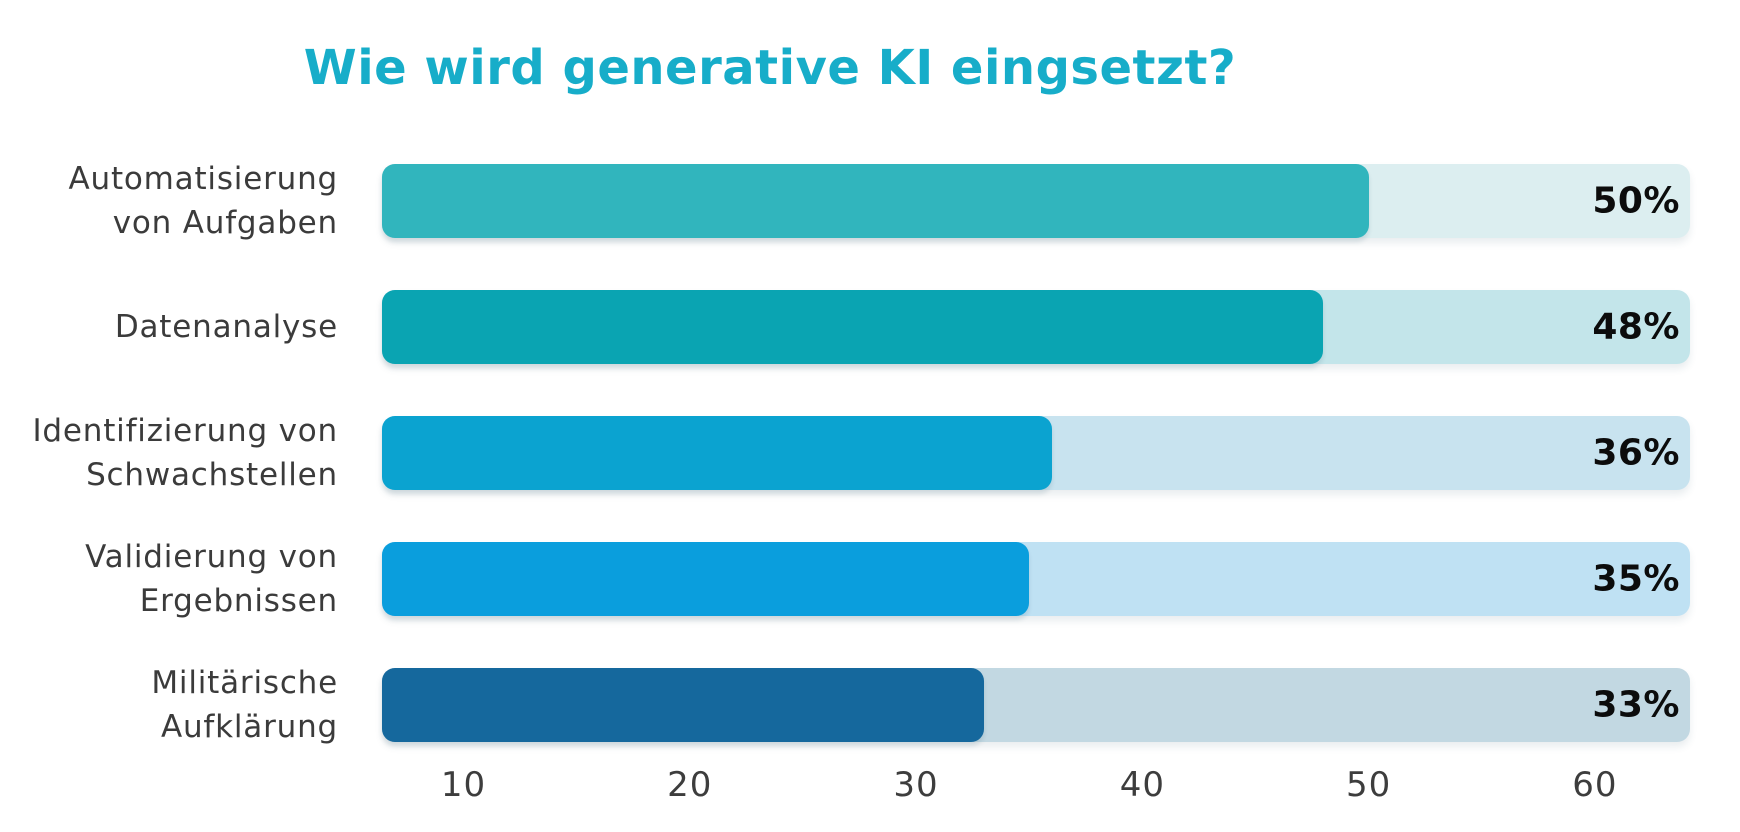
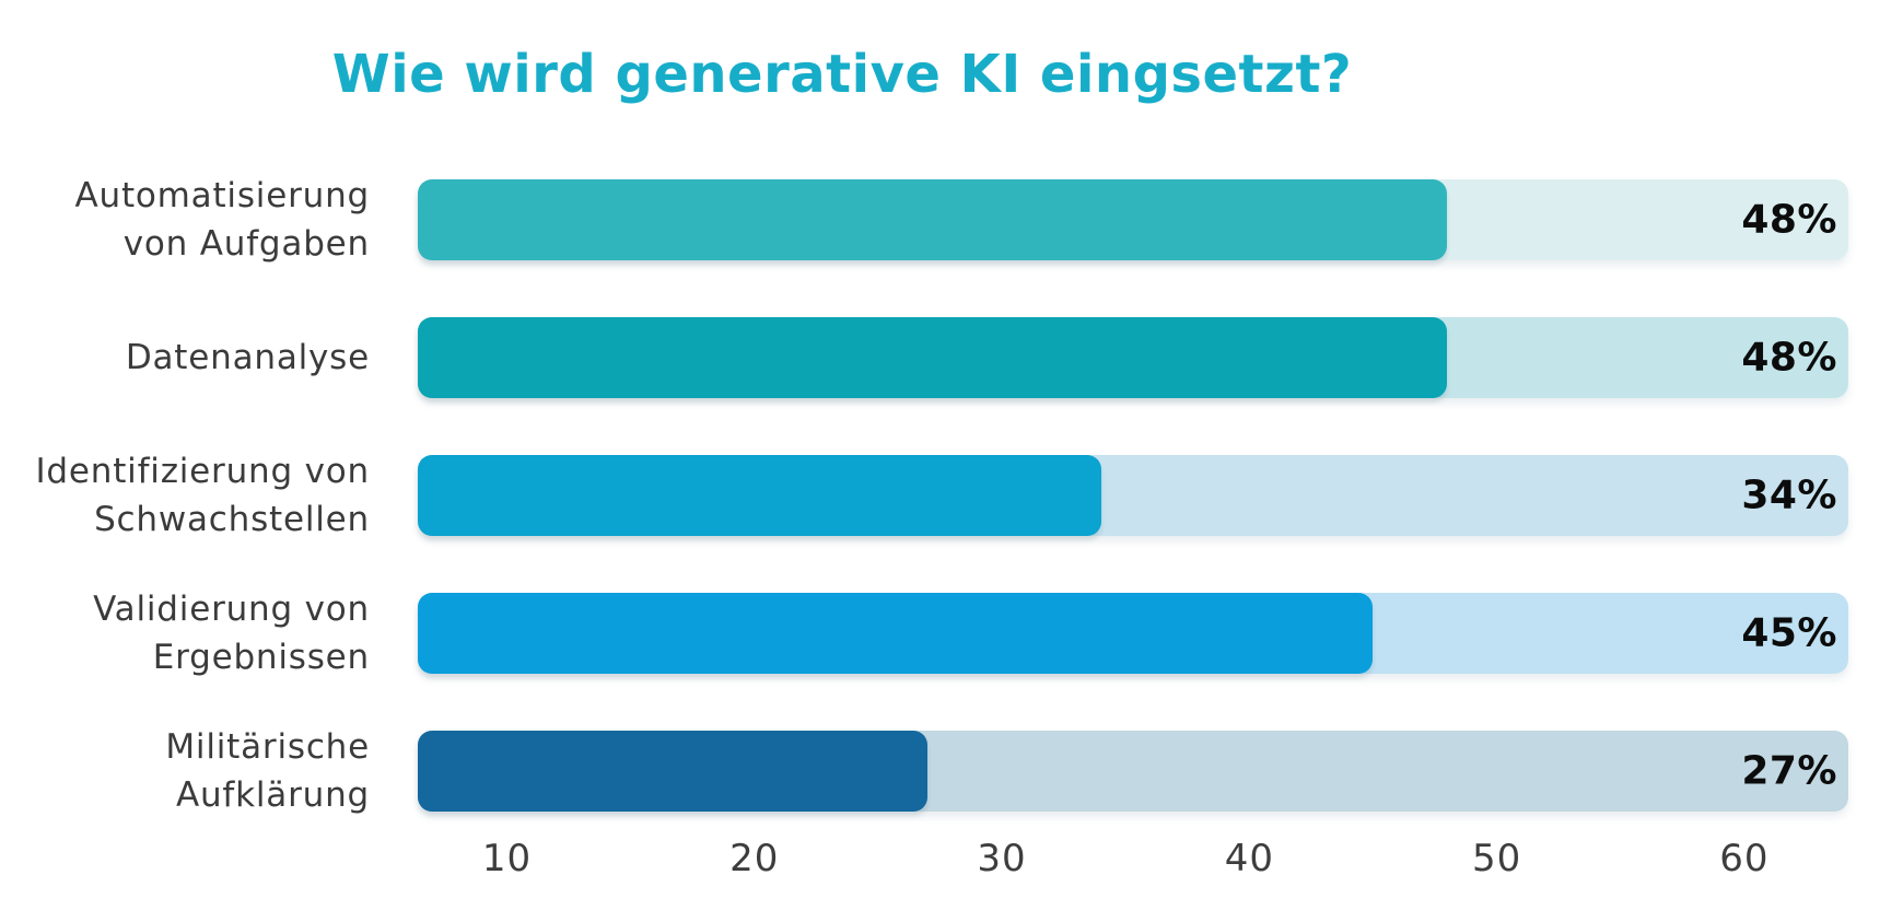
Automatisierung von Aufgaben: 50% -> 48%
Identifizierung von Schwachstellen: 36% -> 34%
Validierung von Ergebnissen: 35% -> 45%
Militärische Aufklärung: 33% -> 27%
